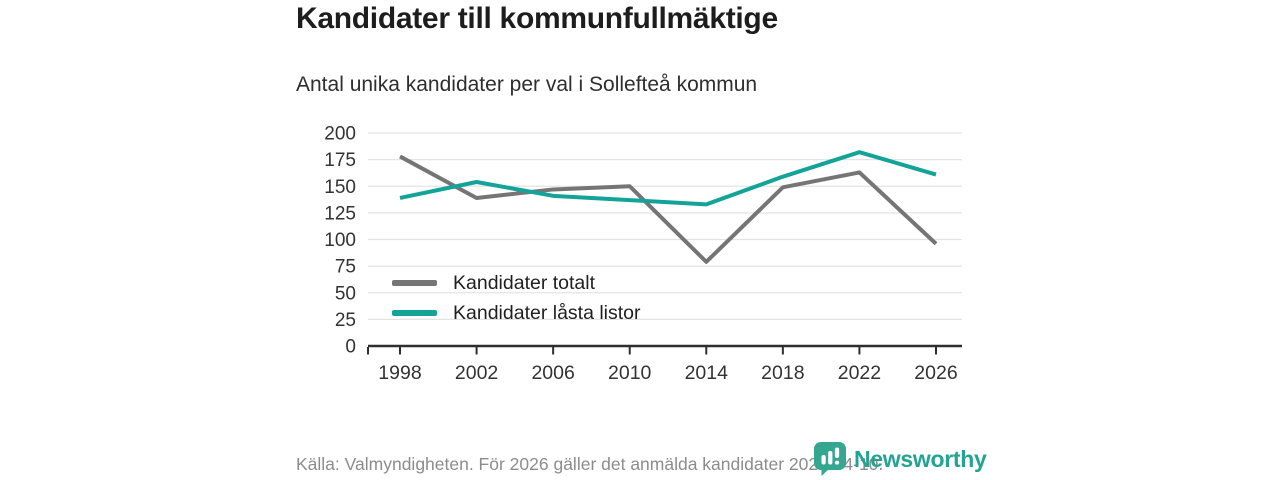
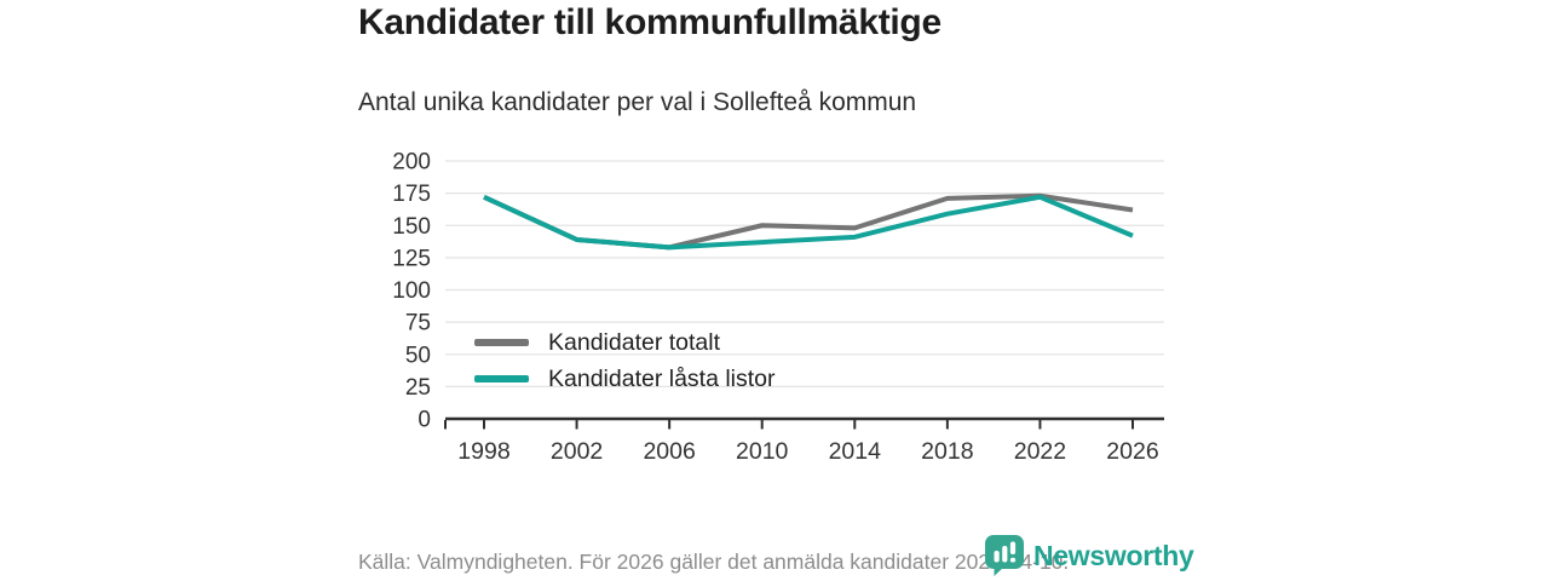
Kandidater totalt/1998: 178 -> 172
Kandidater låsta listor/1998: 139 -> 172
Kandidater låsta listor/2002: 154 -> 139
Kandidater totalt/2006: 147 -> 133
Kandidater låsta listor/2006: 141 -> 133
Kandidater totalt/2014: 79 -> 148
Kandidater låsta listor/2014: 133 -> 141
Kandidater totalt/2018: 149 -> 171
Kandidater totalt/2022: 163 -> 173
Kandidater låsta listor/2022: 182 -> 172
Kandidater totalt/2026: 96 -> 162
Kandidater låsta listor/2026: 161 -> 142
